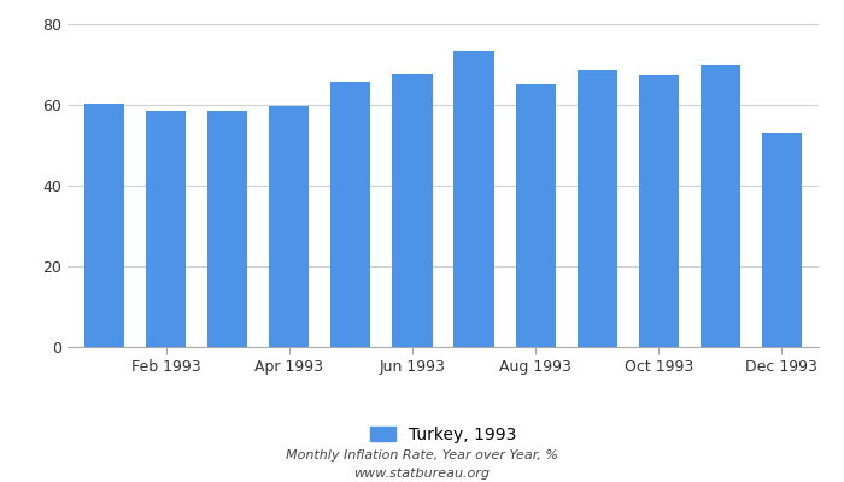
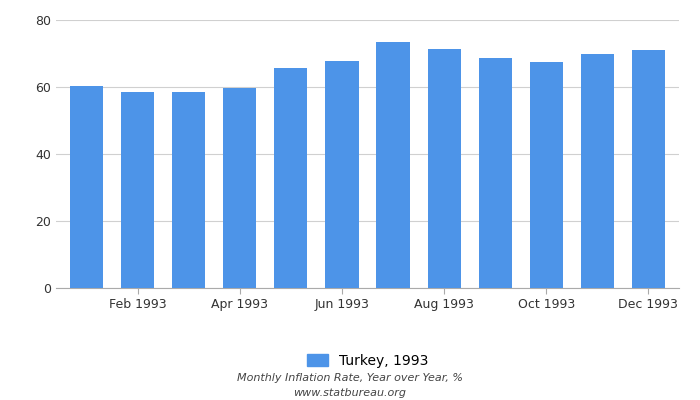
Aug 1993: 65.0 -> 71.2
Dec 1993: 53.0 -> 71.1
